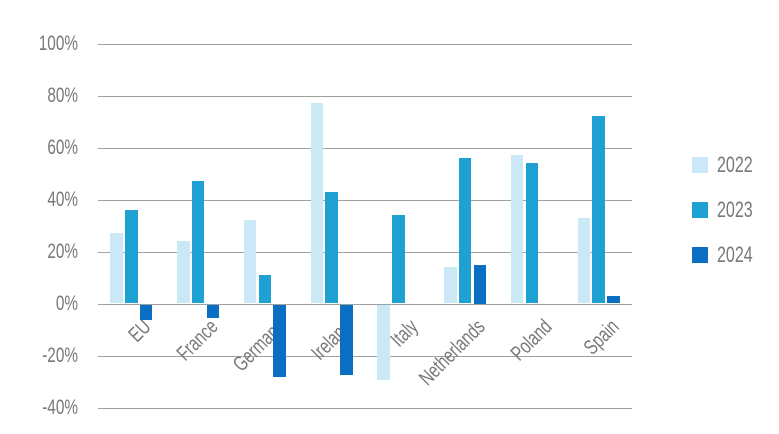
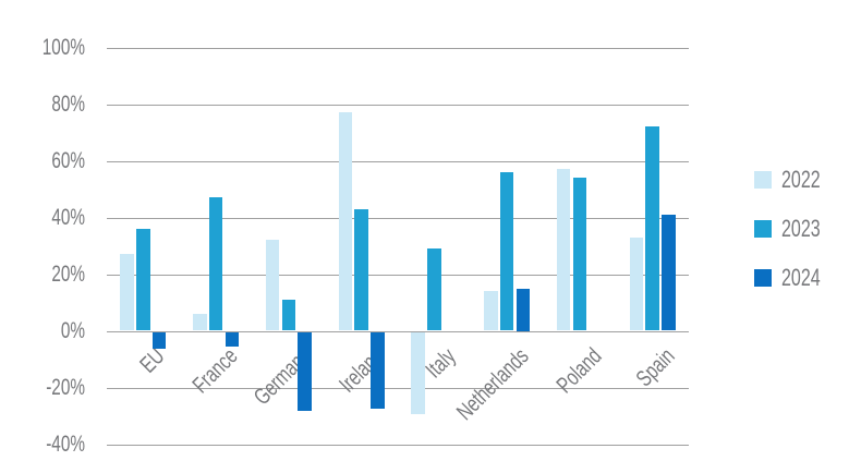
2022/France: 24% -> 6%
2023/Italy: 34% -> 29%
2024/Spain: 3% -> 41%
